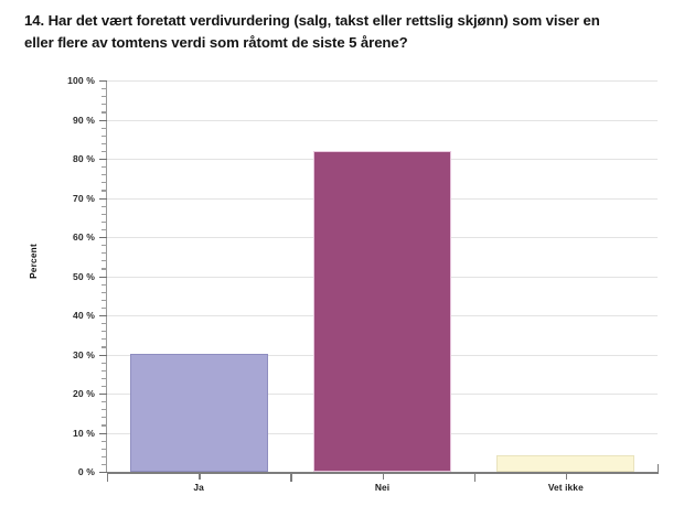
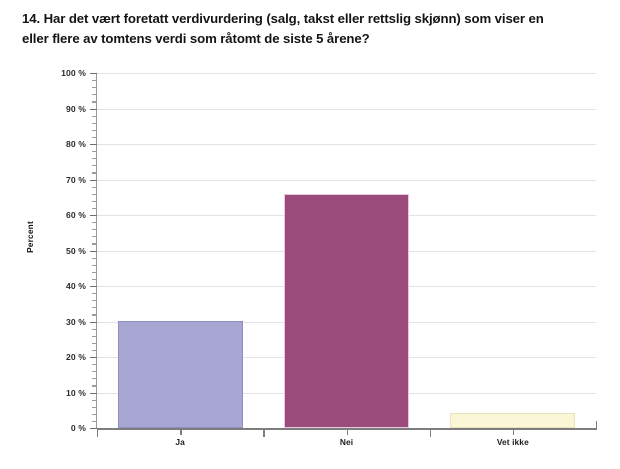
Nei: 82% -> 66%
